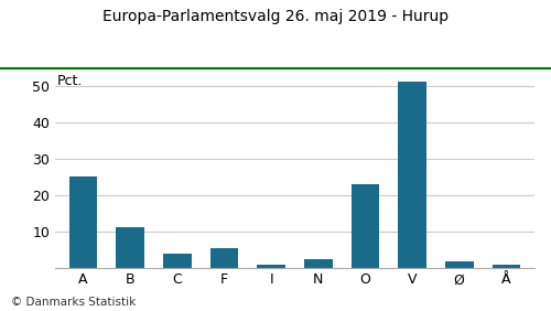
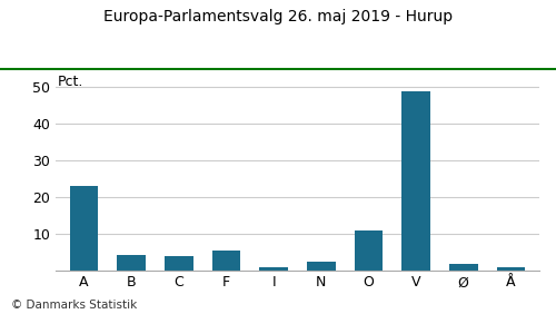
A: 25.0 -> 23.0
B: 11.0 -> 4.0
O: 23.0 -> 10.7
V: 51.5 -> 49.0
